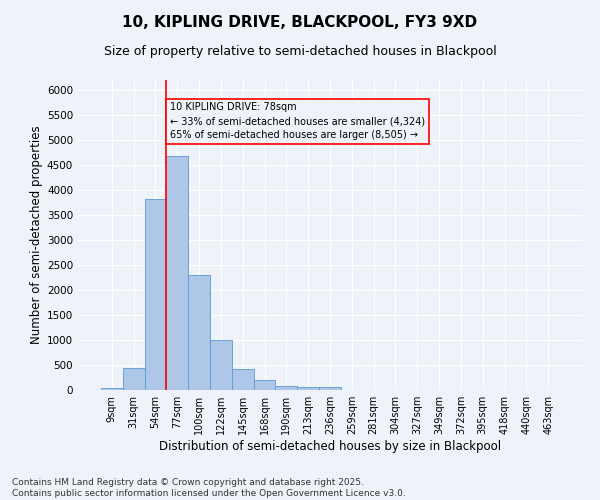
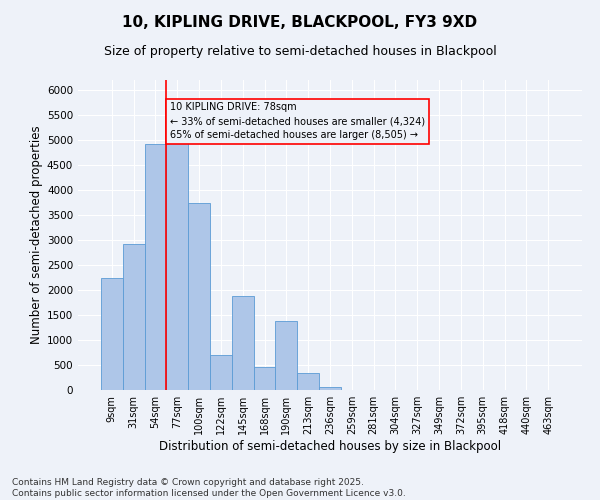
9sqm: 50 -> 2240
31sqm: 440 -> 2920
54sqm: 3820 -> 4920
77sqm: 4680 -> 4940
100sqm: 2310 -> 3740
122sqm: 1000 -> 700
145sqm: 420 -> 1880
168sqm: 210 -> 460
190sqm: 90 -> 1380
213sqm: 70 -> 340
